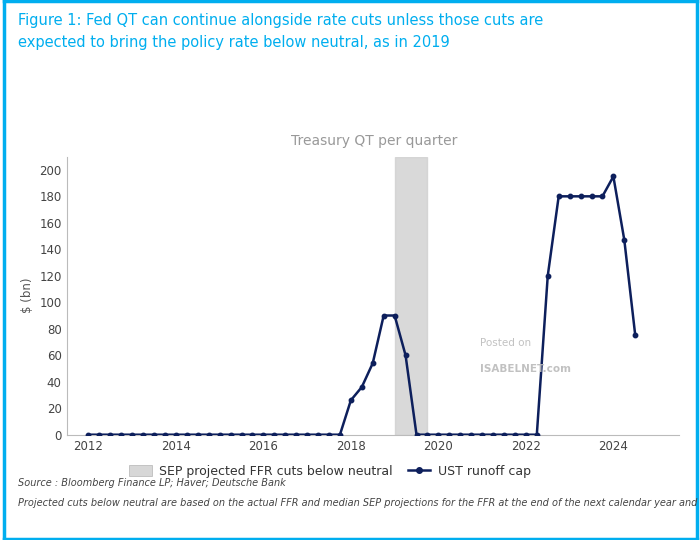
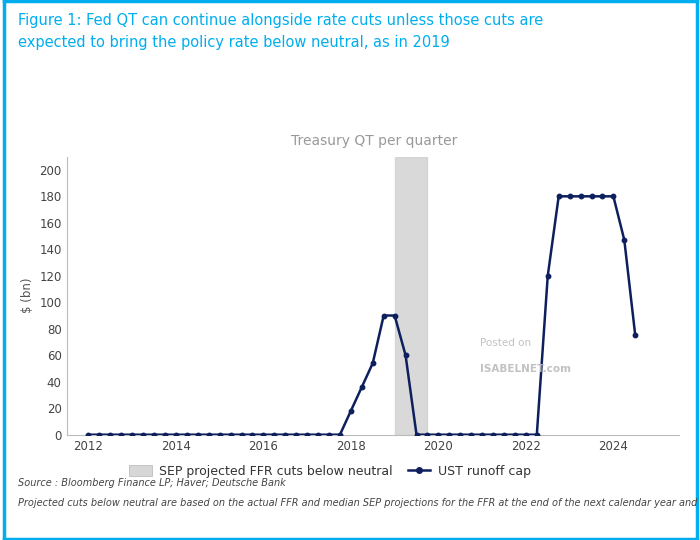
2018: 26 -> 18
2024: 195 -> 180
